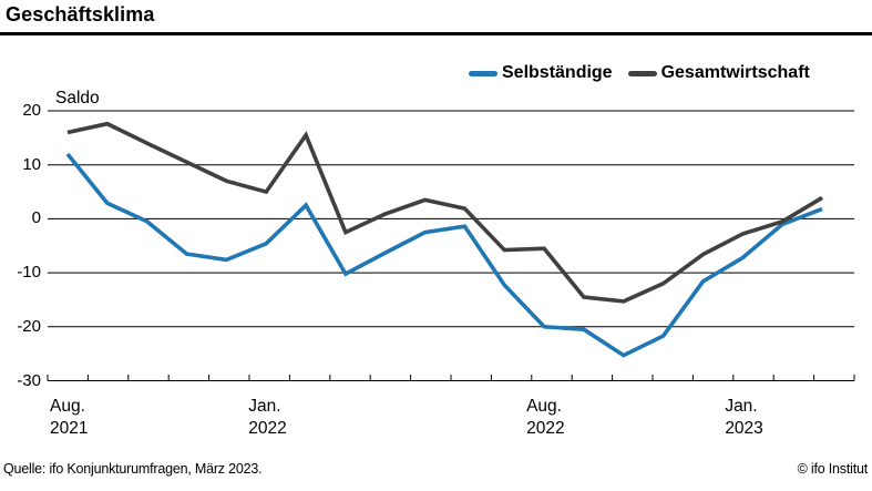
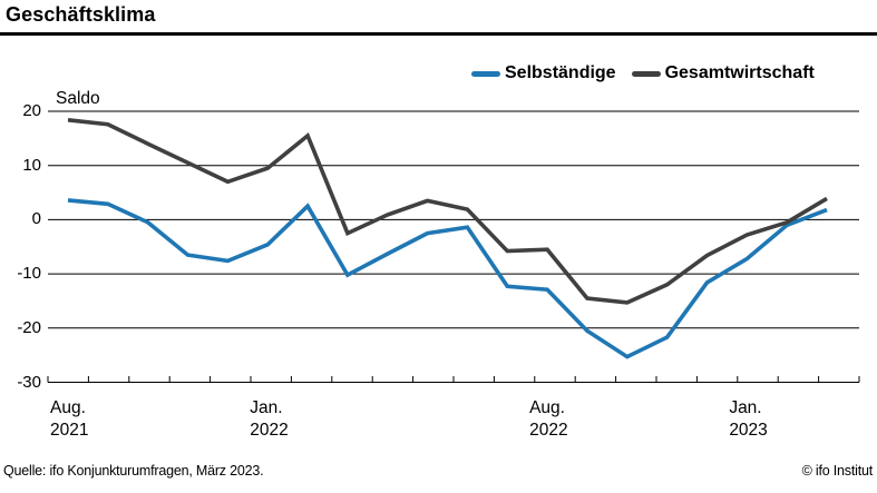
Selbständige/Aug. 2021: 12 -> 4
Gesamtwirtschaft/Aug. 2021: 16 -> 18
Gesamtwirtschaft/Jan. 2022: 5 -> 10
Selbständige/Aug. 2022: -20 -> -13
